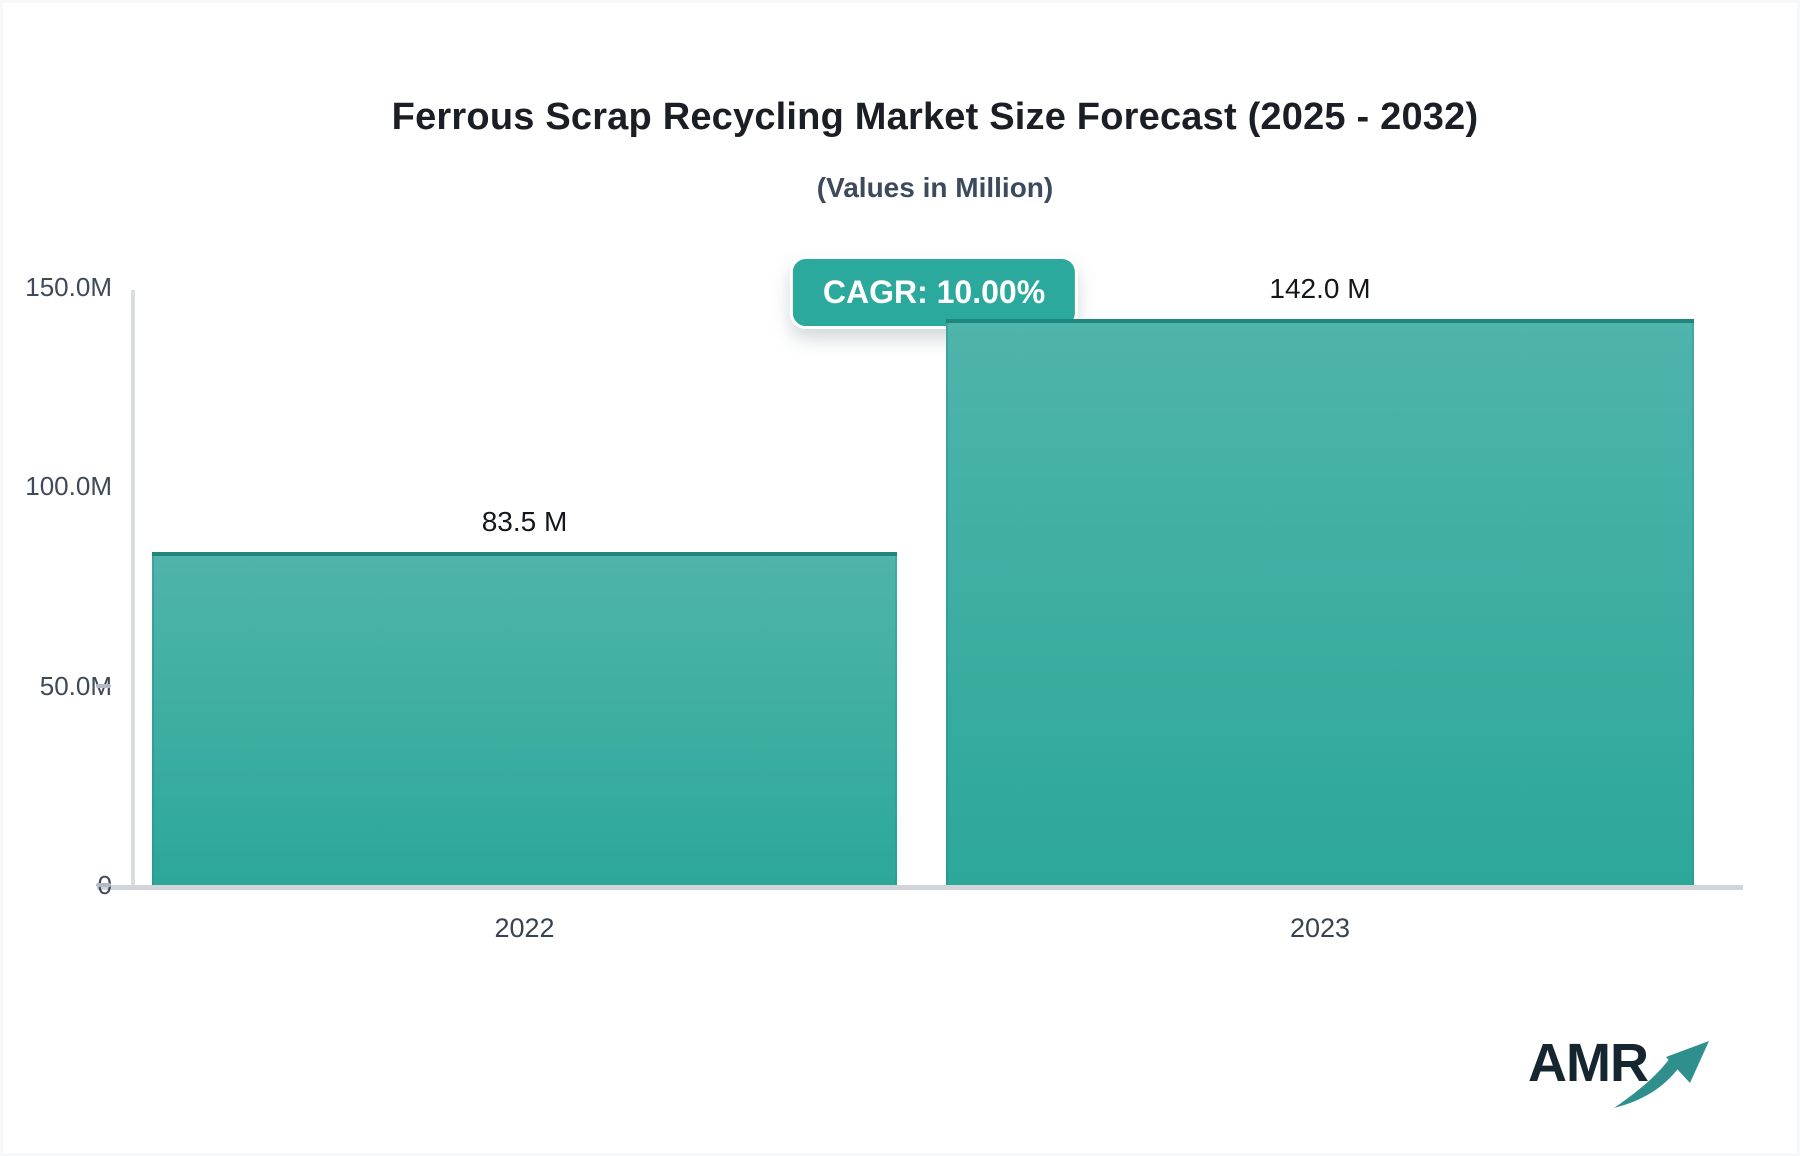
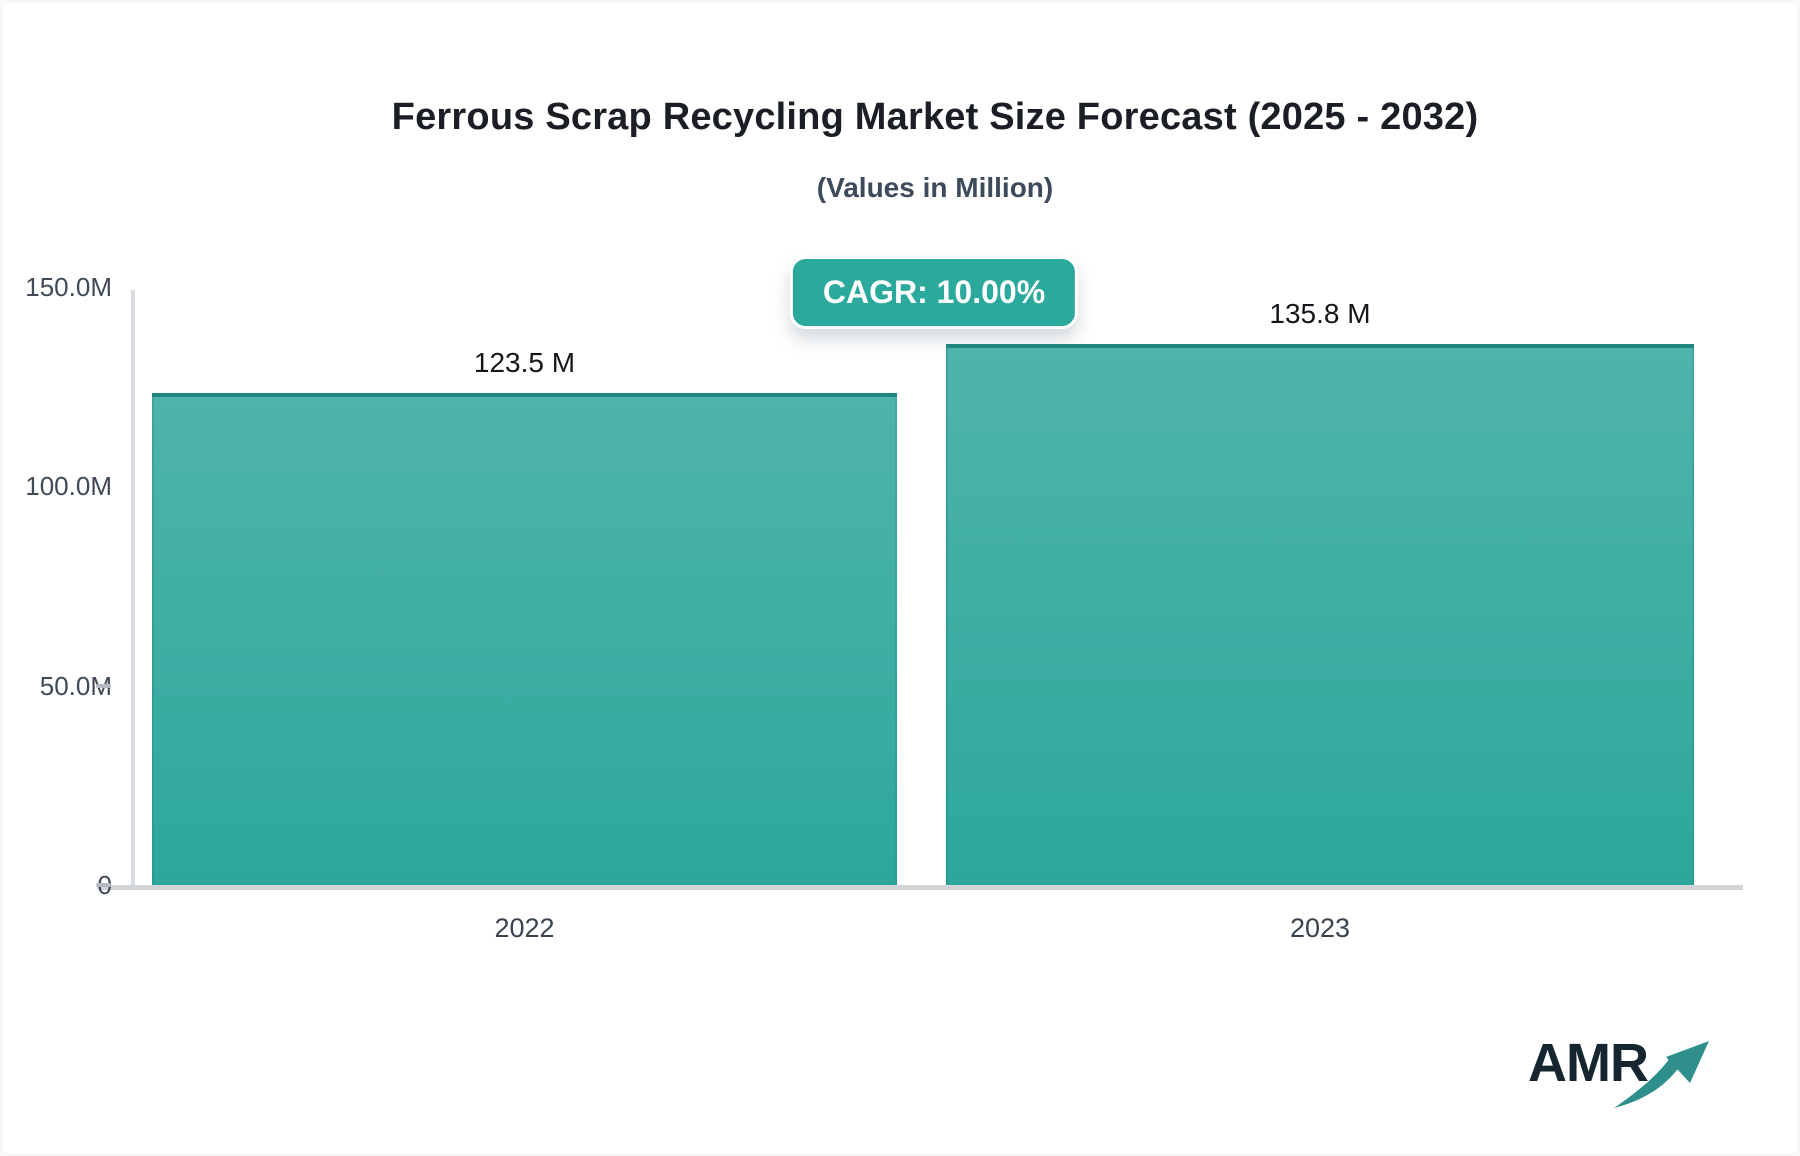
2022: 83.5 -> 123.5
2023: 142.0 -> 135.8
